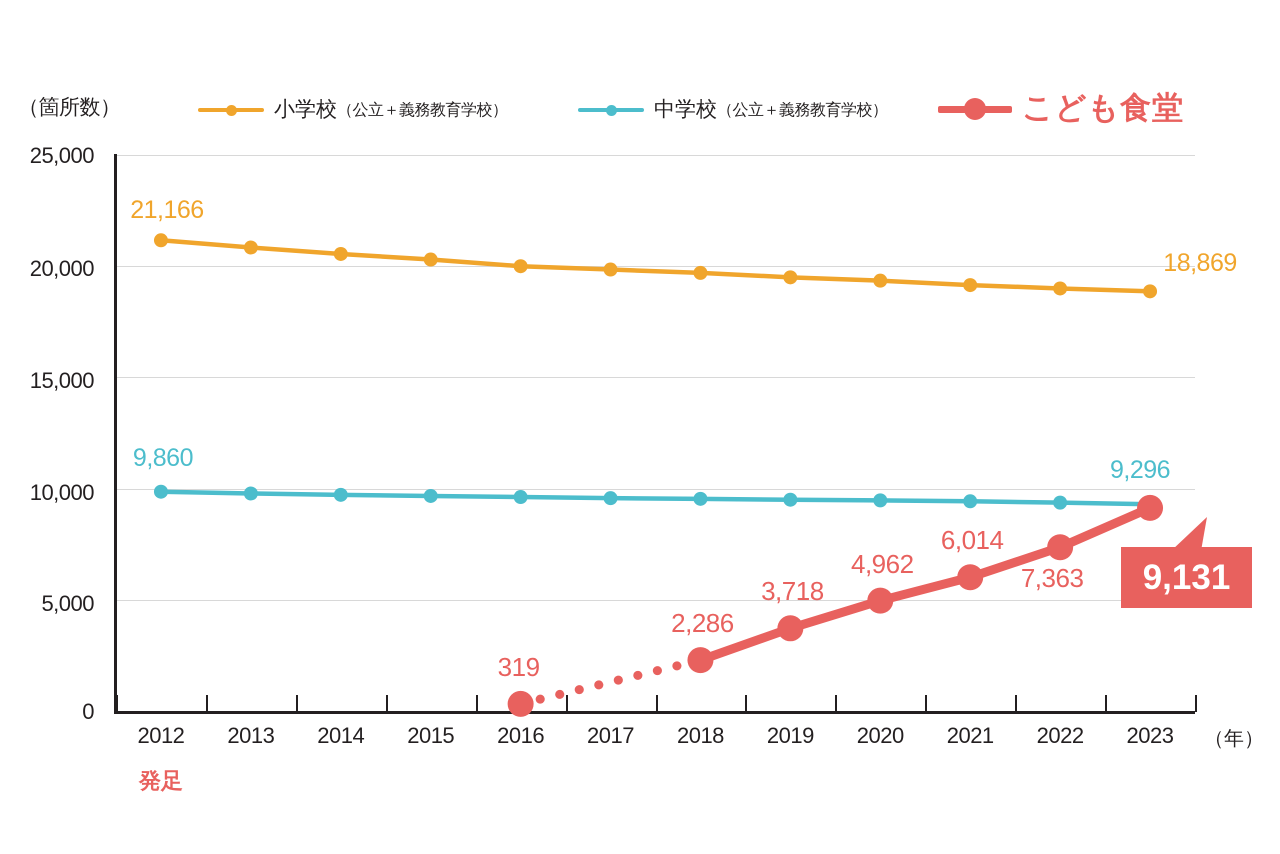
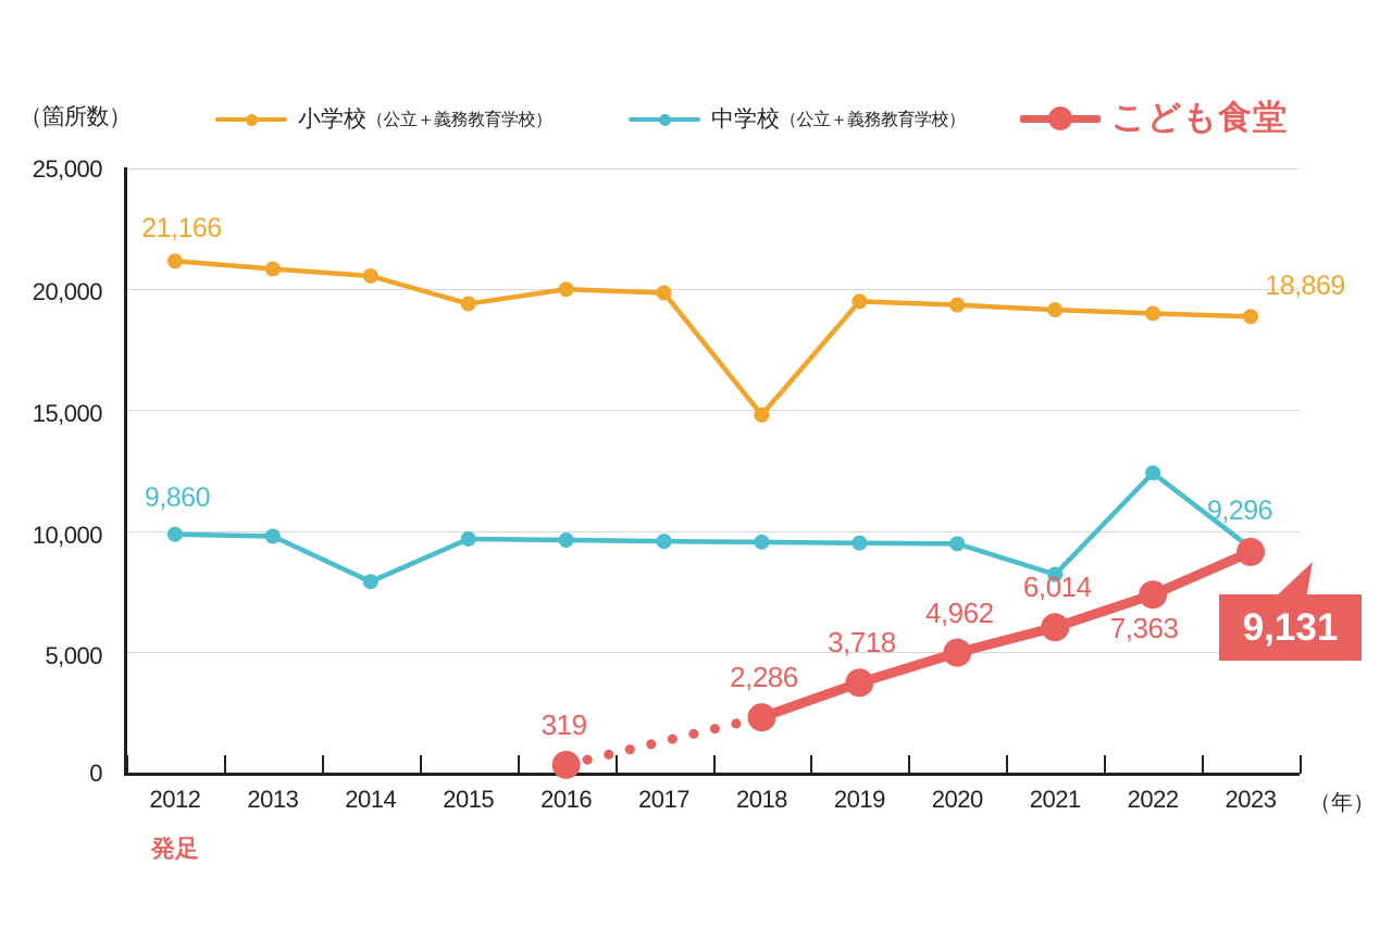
中学校/2014: 9700 -> 7900
小学校/2015: 20300 -> 19400
小学校/2018: 19700 -> 14800
中学校/2021: 9400 -> 8200
中学校/2022: 9400 -> 12400
